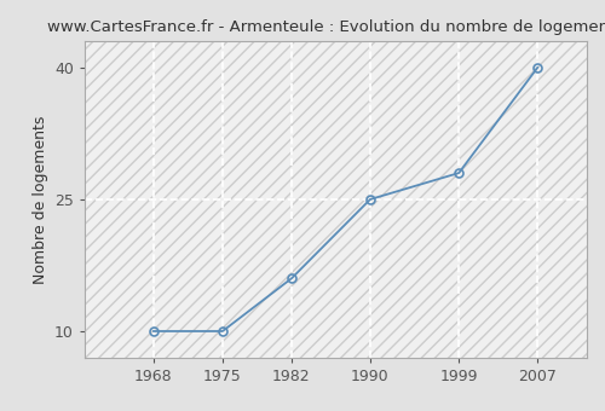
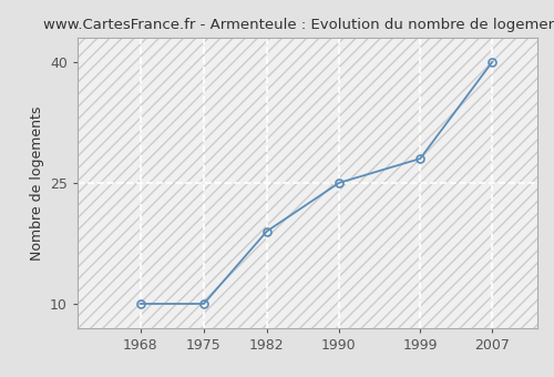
1982: 16 -> 19
